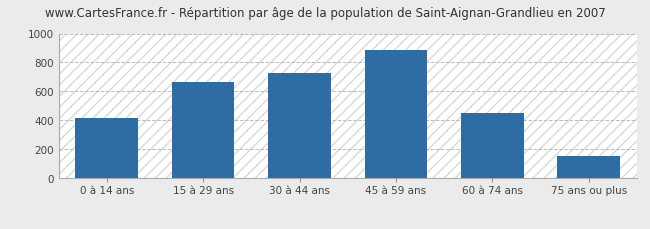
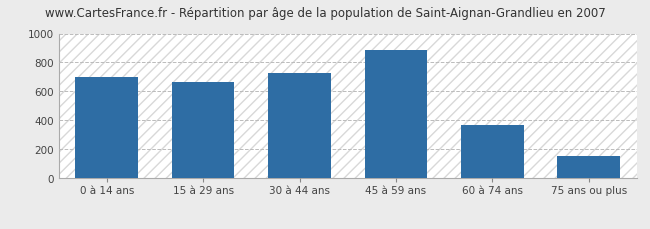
0 à 14 ans: 420 -> 700
60 à 74 ans: 450 -> 370
